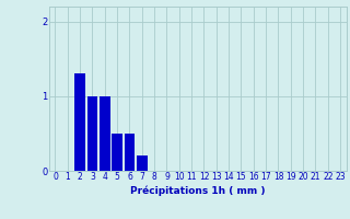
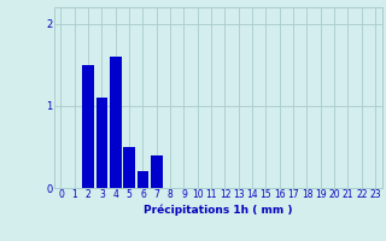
2: 1.3 -> 1.5
3: 1.0 -> 1.1
4: 1.0 -> 1.6
6: 0.5 -> 0.2
7: 0.2 -> 0.4
